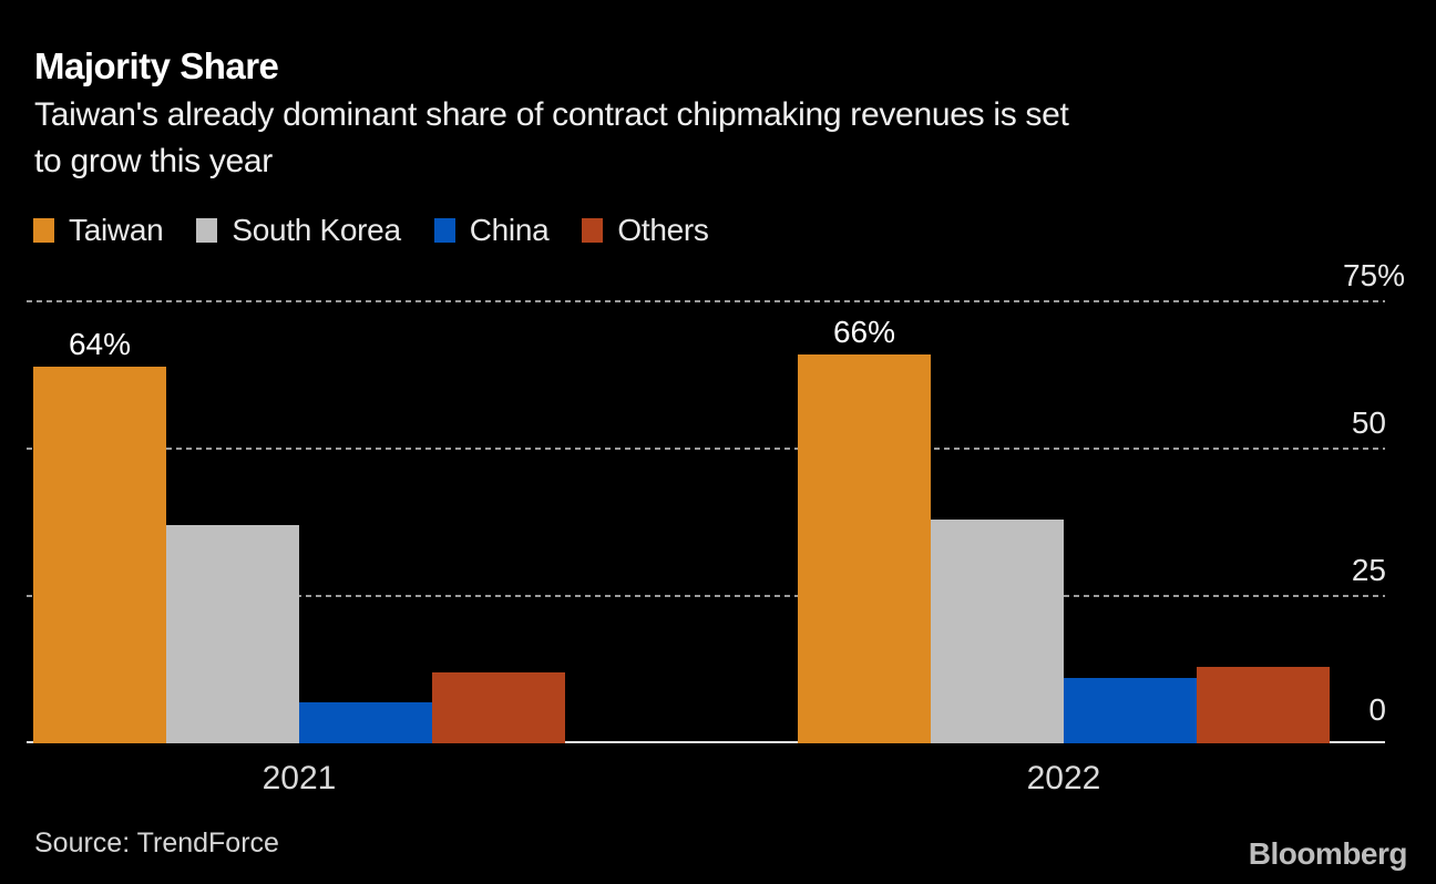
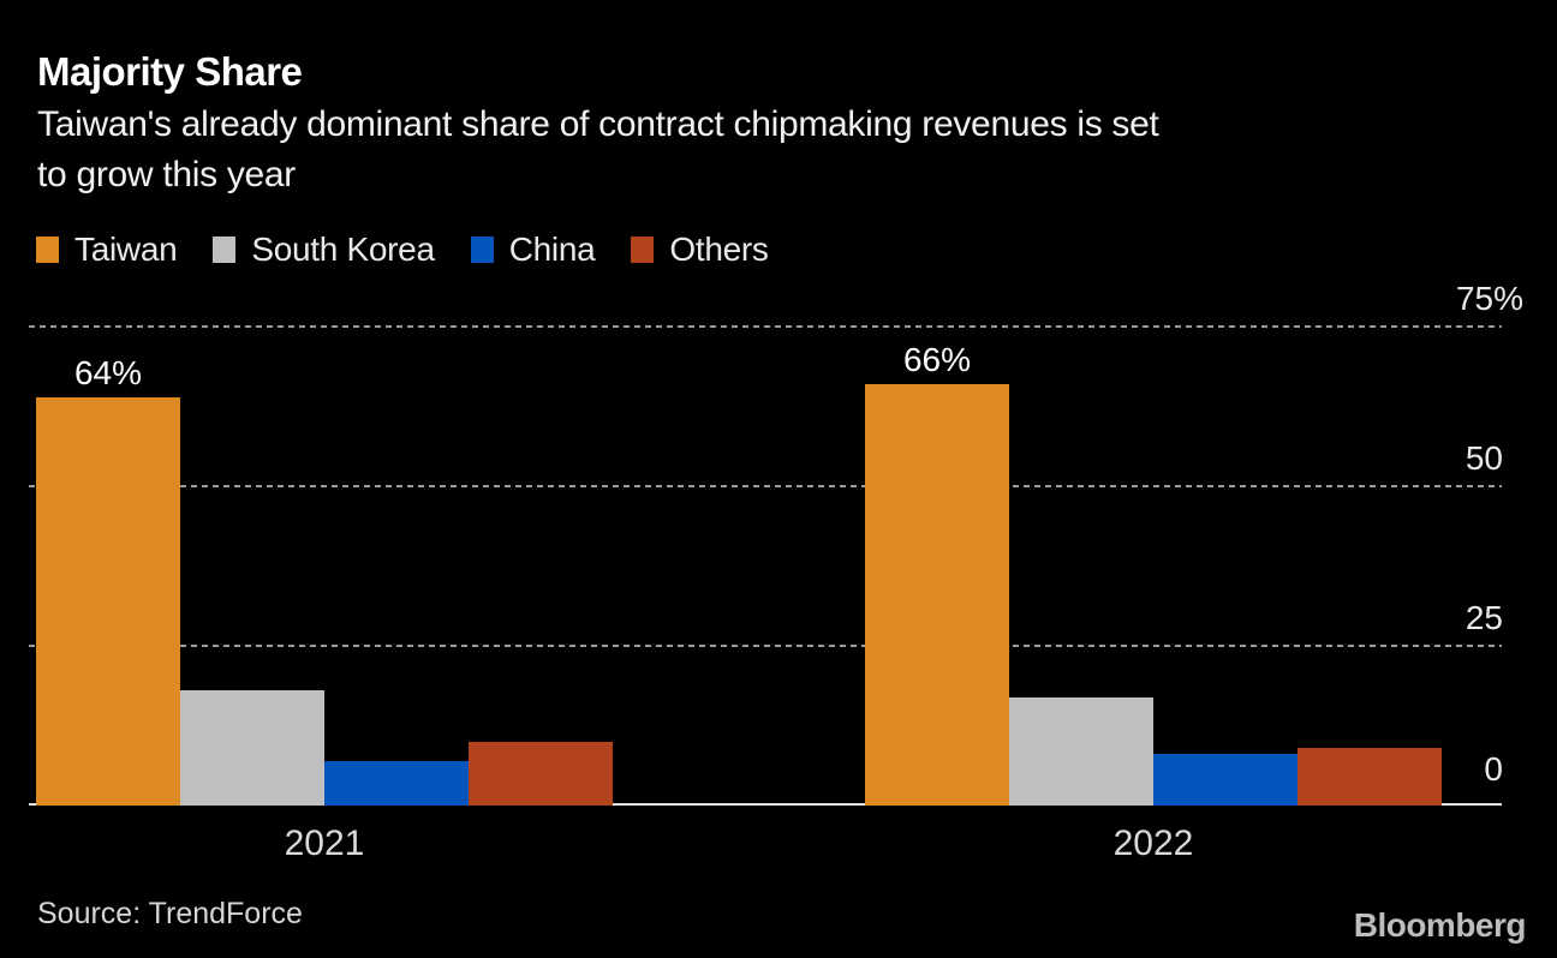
South Korea/2021: 37 -> 18
Others/2021: 12 -> 10
South Korea/2022: 38 -> 17
China/2022: 11 -> 8
Others/2022: 13 -> 9
